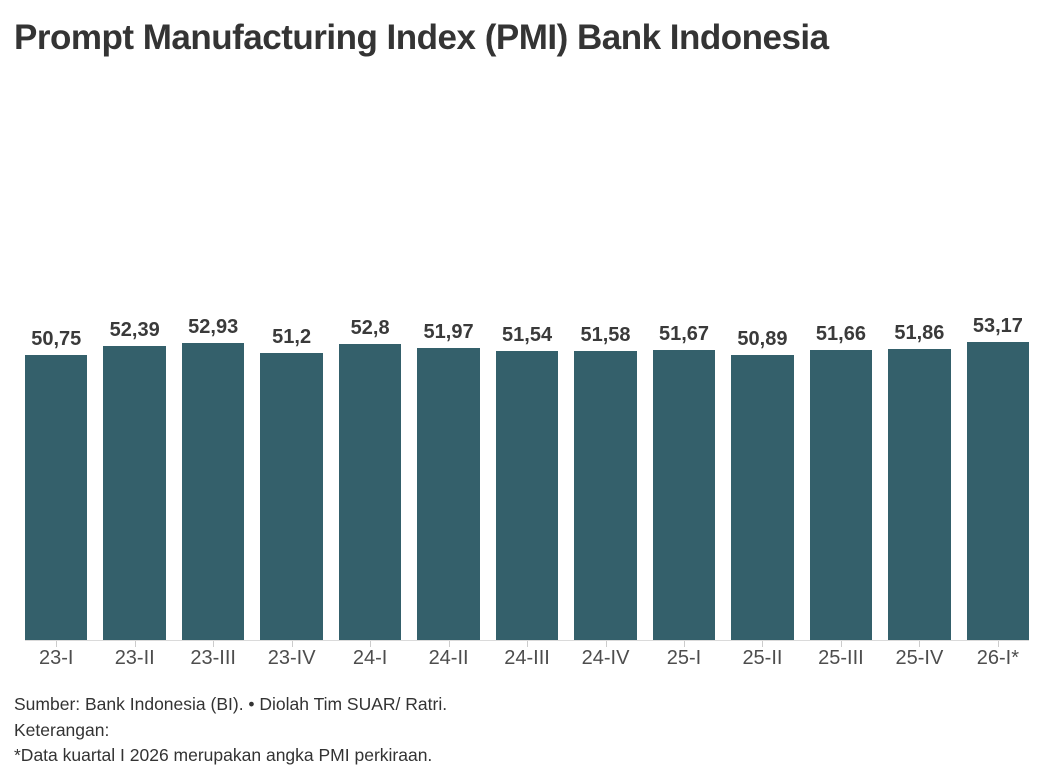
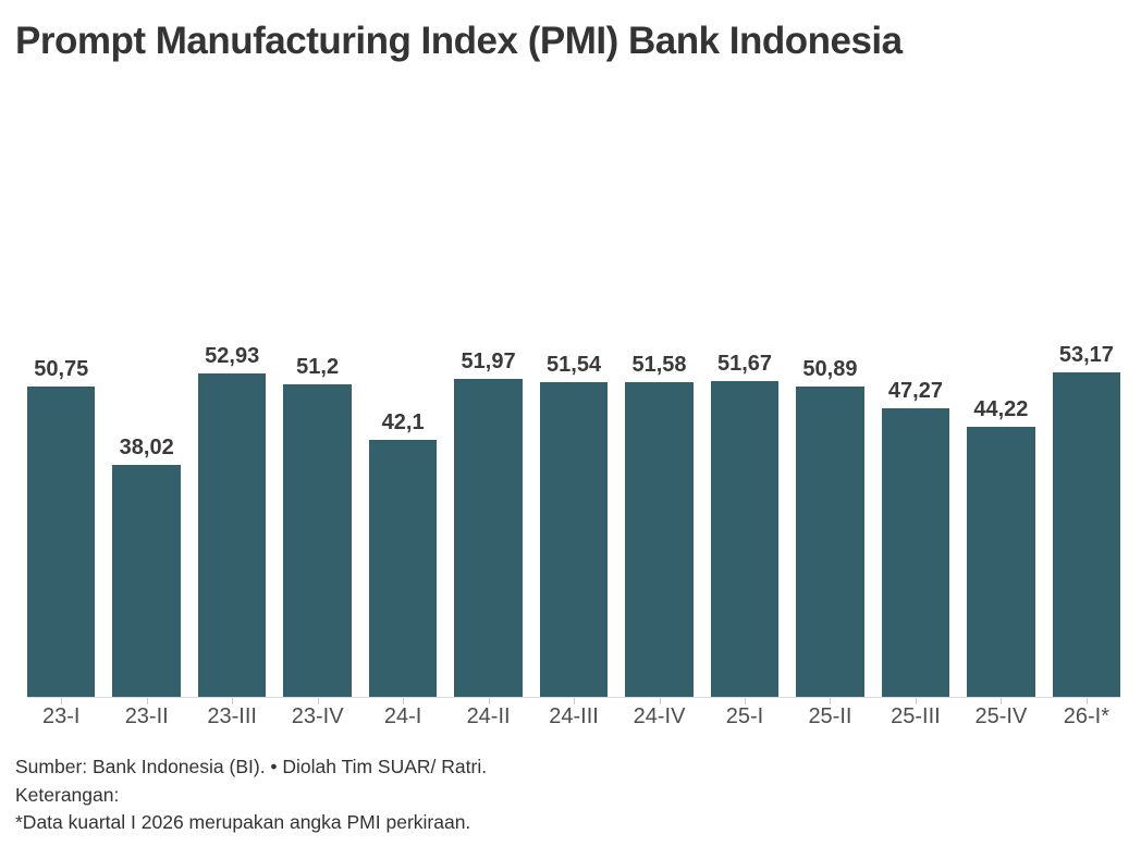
23-II: 52,39 -> 38,02
24-I: 52,8 -> 42,1
25-III: 51,66 -> 47,27
25-IV: 51,86 -> 44,22
